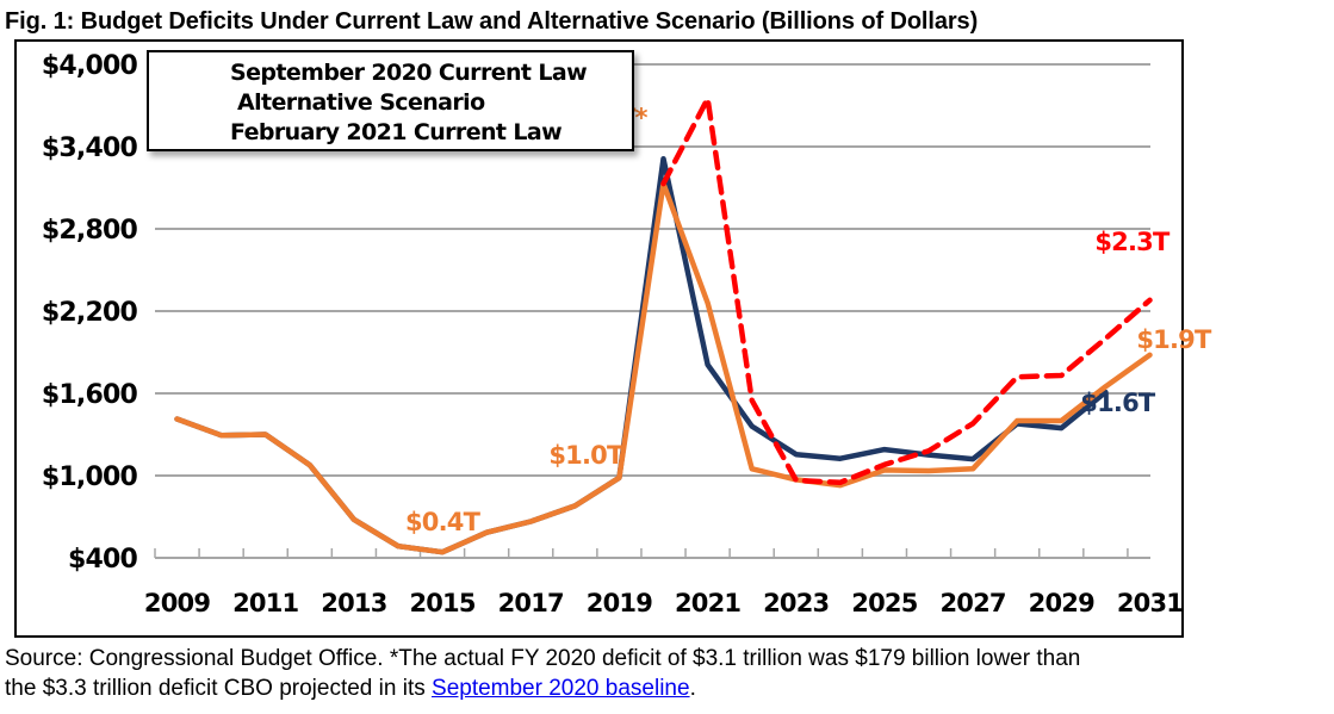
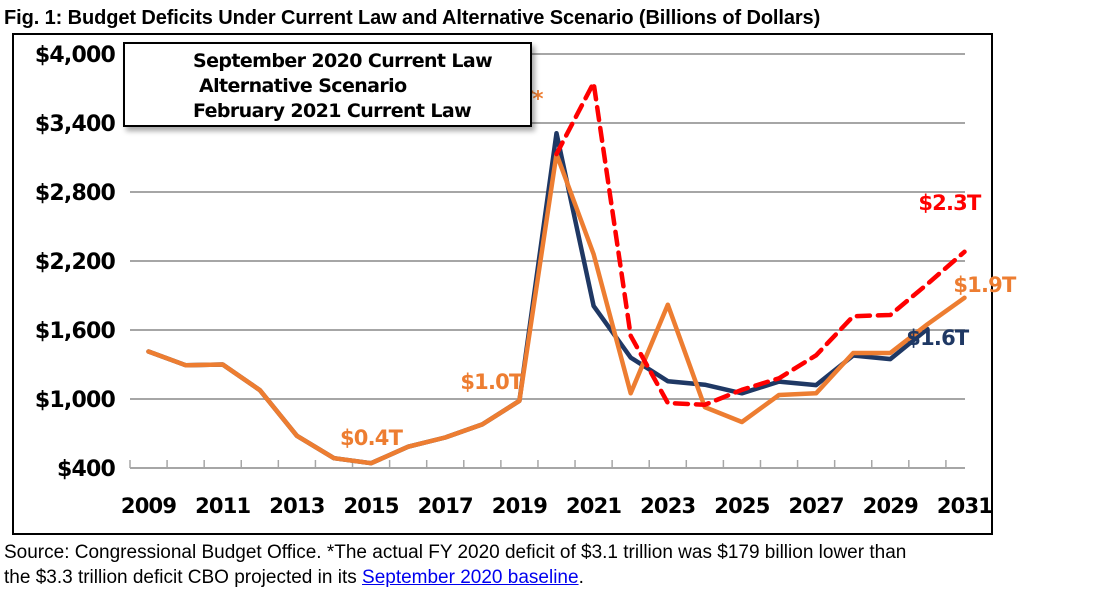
February 2021 Current Law/2023: $970 -> $1820
September 2020 Current Law/2025: $1190 -> $1050
February 2021 Current Law/2025: $1040 -> $800
